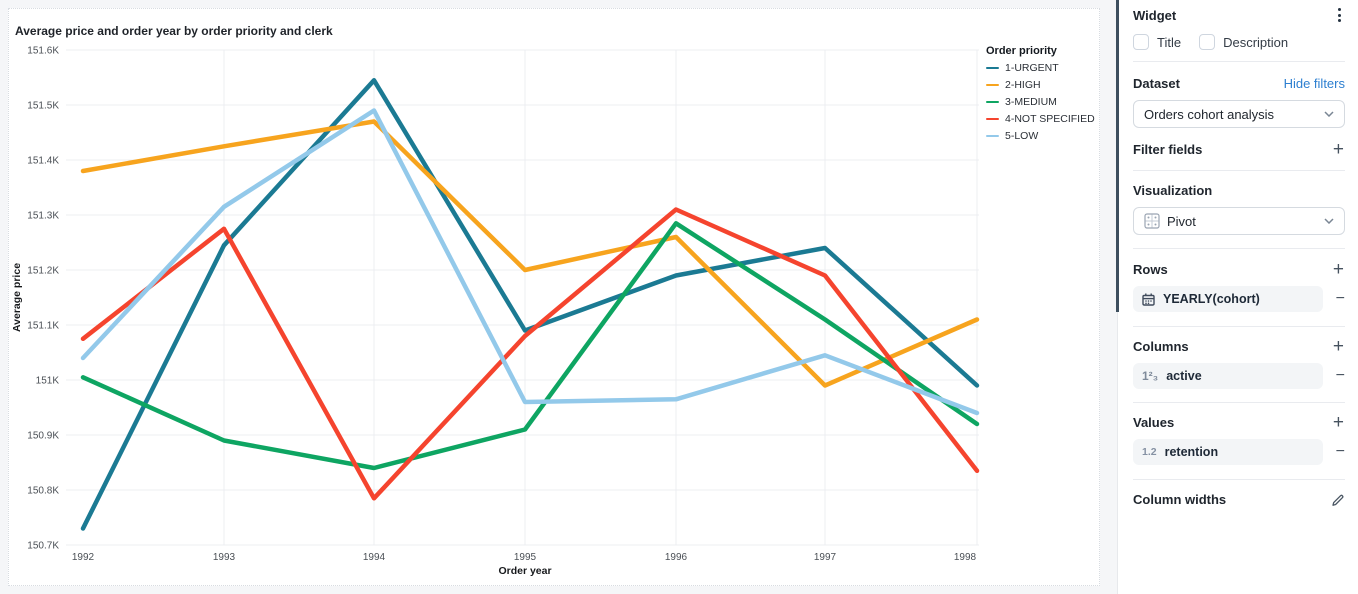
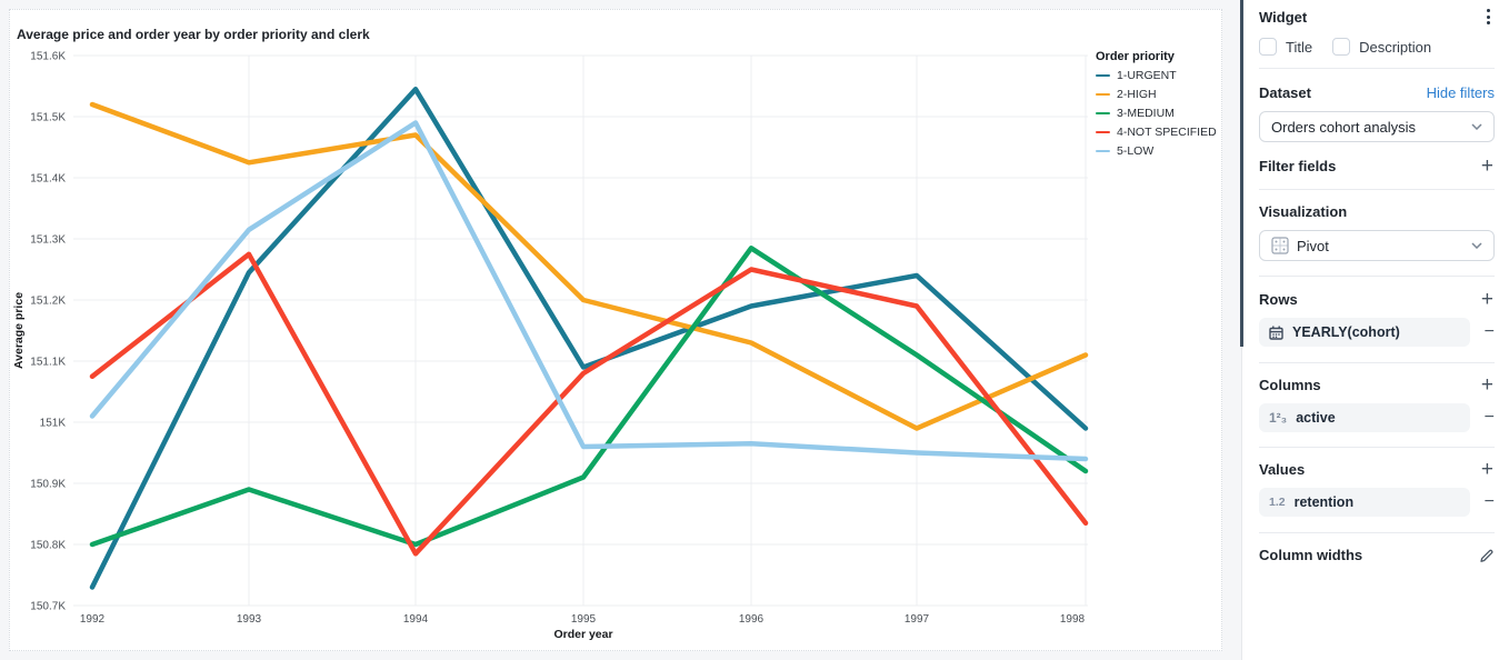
2-HIGH/1992: 151.38K -> 151.52K
3-MEDIUM/1992: 151.00K -> 150.80K
5-LOW/1992: 151.04K -> 151.01K
3-MEDIUM/1994: 150.84K -> 150.80K
2-HIGH/1996: 151.26K -> 151.13K
4-NOT SPECIFIED/1996: 151.31K -> 151.25K
5-LOW/1997: 151.04K -> 150.95K
